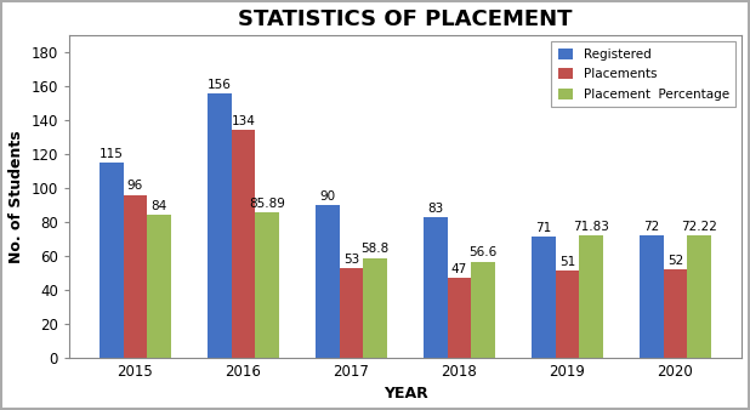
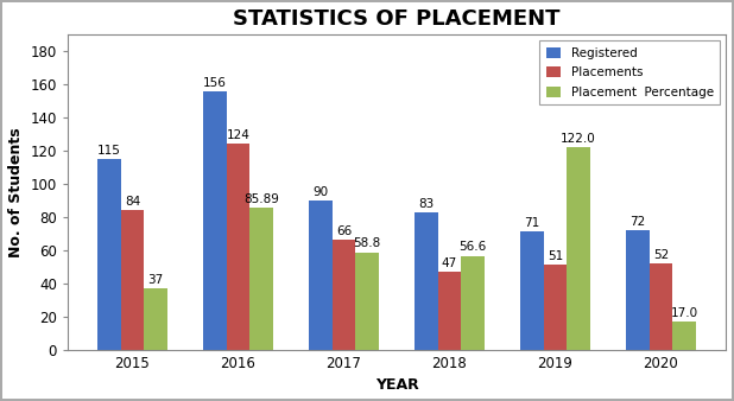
Placements/2015: 96 -> 84
Placement Percentage/2015: 84 -> 37
Placements/2016: 134 -> 124
Placements/2017: 53 -> 66
Placement Percentage/2019: 71.83 -> 122.0
Placement Percentage/2020: 72.22 -> 17.0
